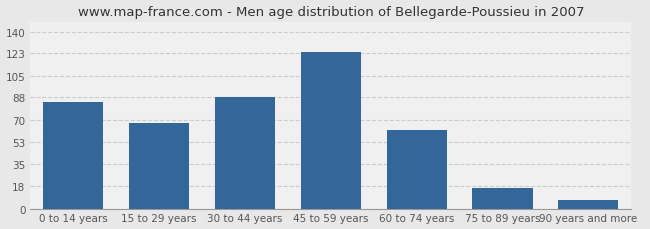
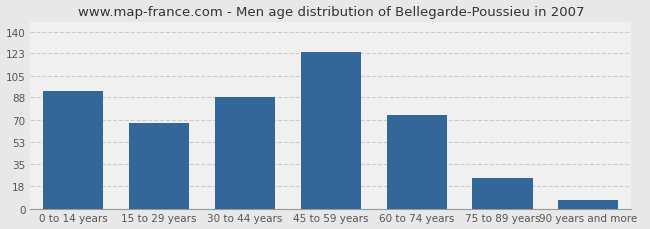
0 to 14 years: 84 -> 93
60 to 74 years: 62 -> 74
75 to 89 years: 16 -> 24
